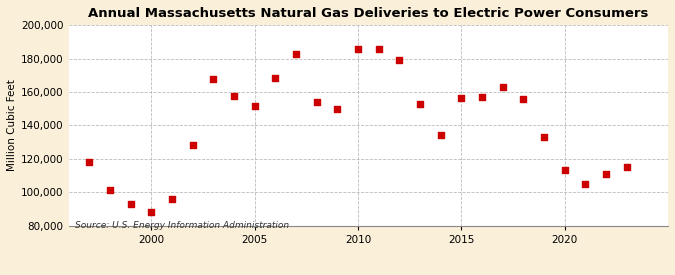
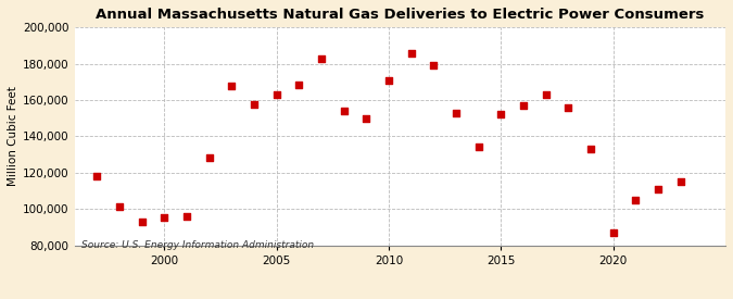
2000: 88,000 -> 95,000
2005: 152,000 -> 163,000
2010: 186,000 -> 171,000
2015: 156,000 -> 152,000
2020: 113,000 -> 87,000
